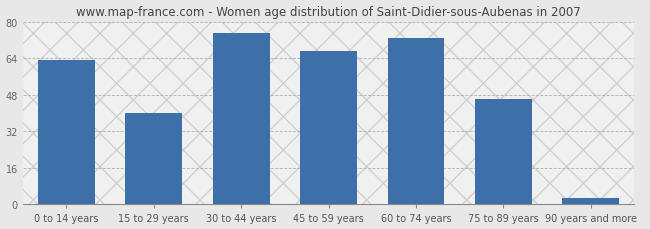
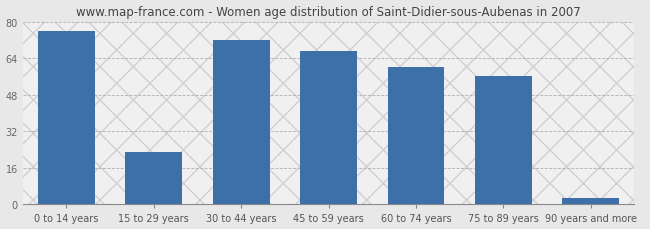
0 to 14 years: 63 -> 76
15 to 29 years: 40 -> 23
30 to 44 years: 75 -> 72
60 to 74 years: 73 -> 60
75 to 89 years: 46 -> 56
